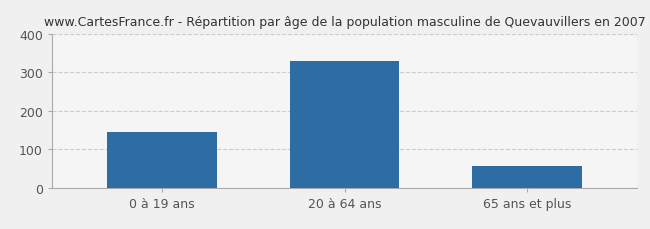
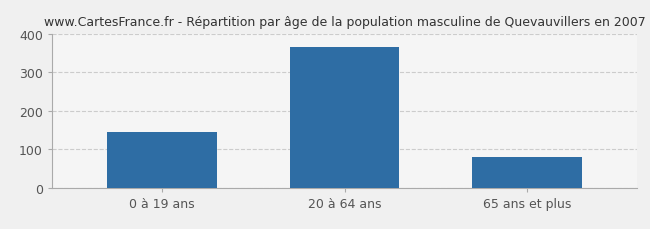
20 à 64 ans: 328 -> 365
65 ans et plus: 55 -> 80
